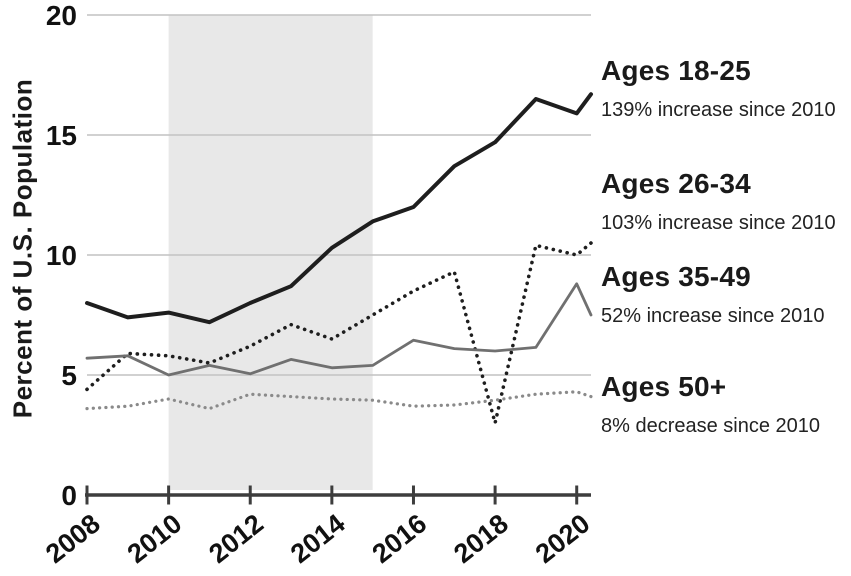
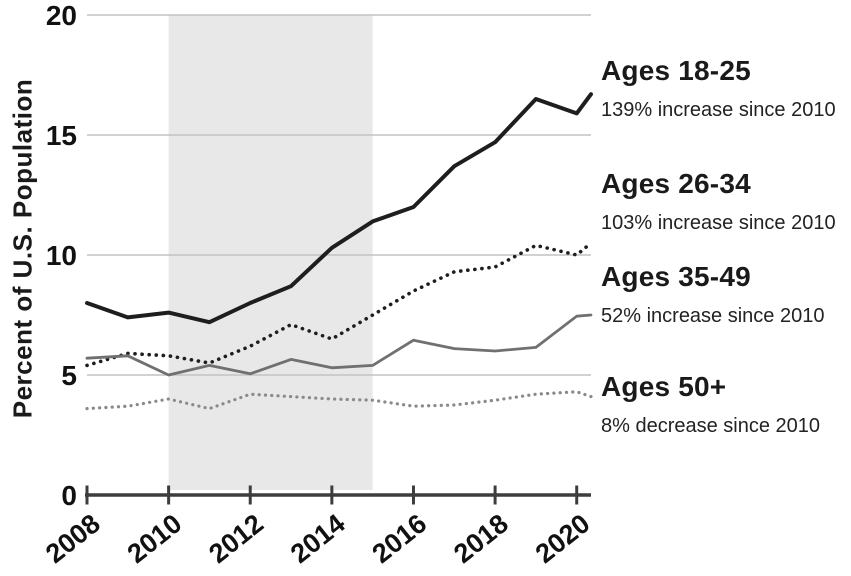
Ages 26-34/2008: 4.4 -> 5.4
Ages 26-34/2018: 3.0 -> 9.5
Ages 35-49/2020: 8.8 -> 7.5
